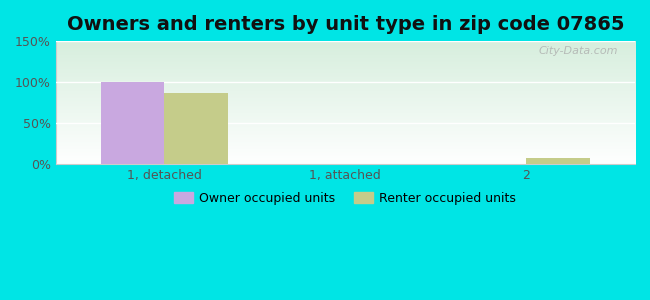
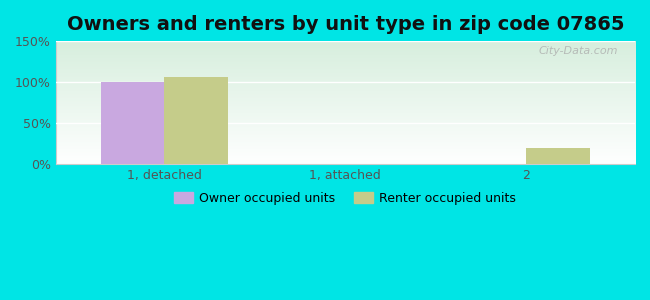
Renter occupied units/1, detached: 87% -> 106%
Renter occupied units/2: 8% -> 20%
